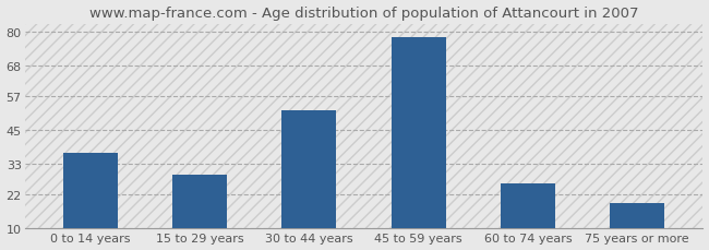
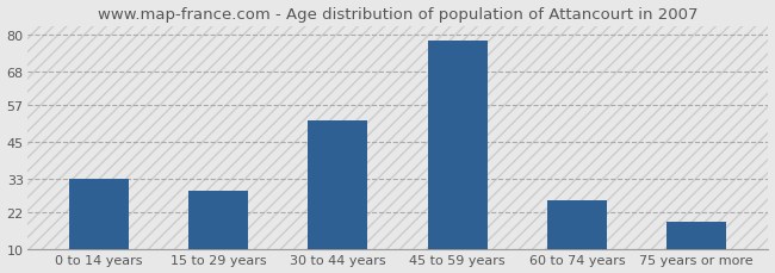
0 to 14 years: 37 -> 33
